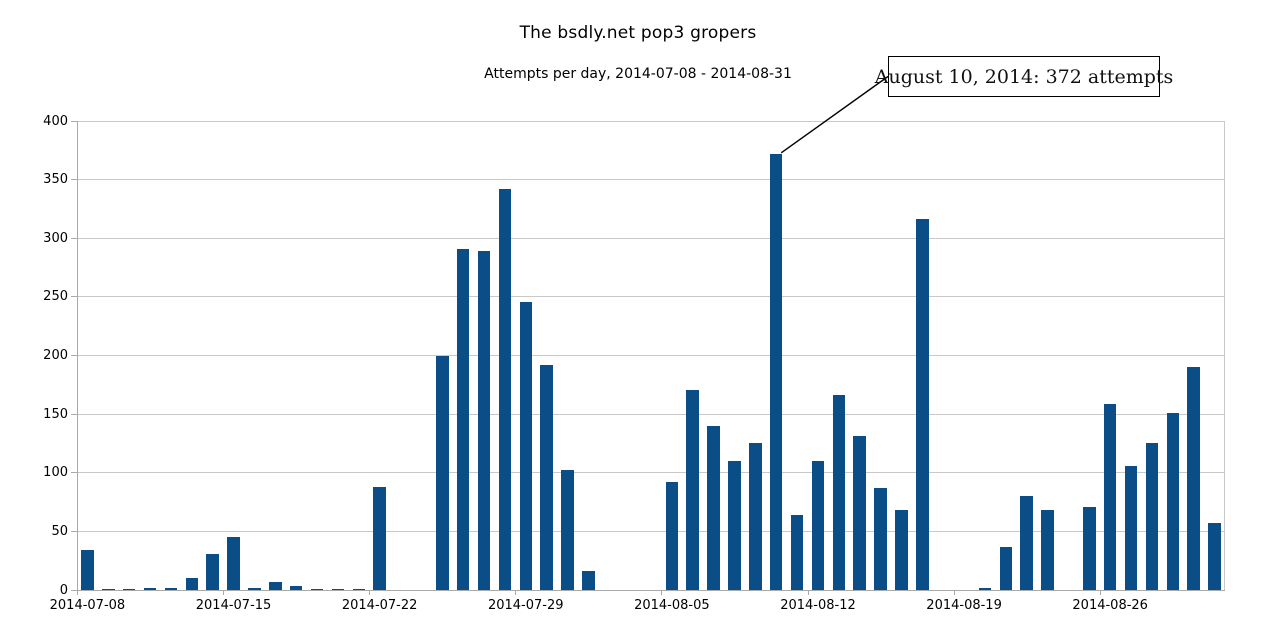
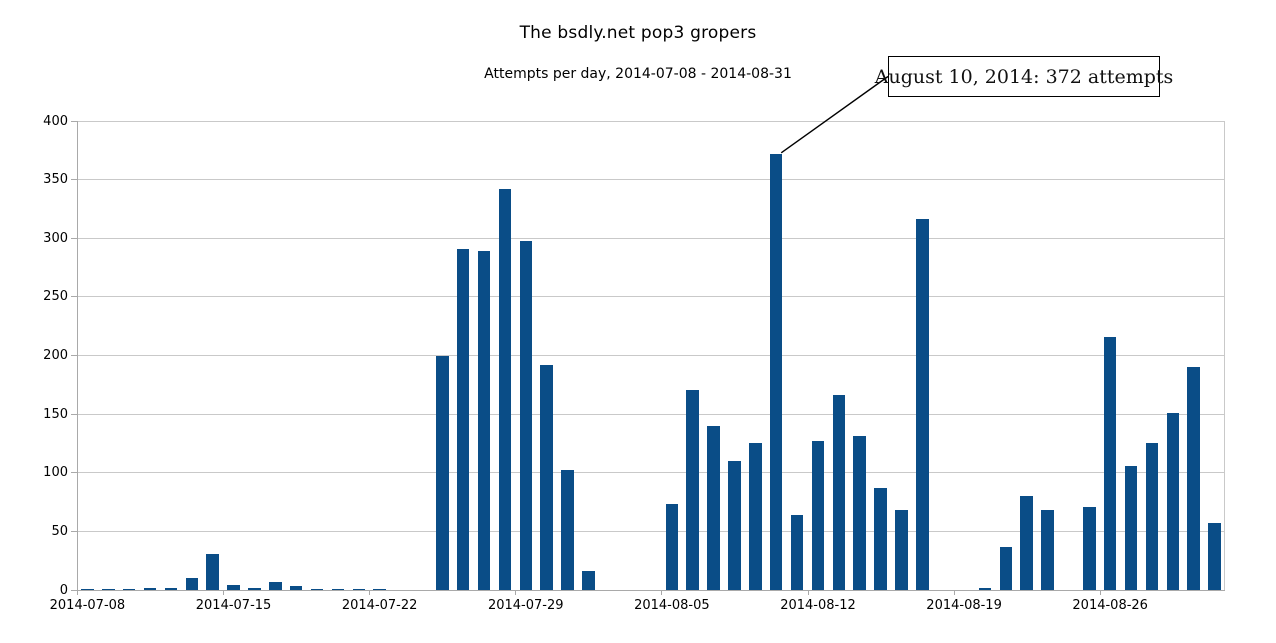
2014-07-08: 34 -> 1
2014-07-15: 45 -> 4
2014-07-22: 88 -> 1
2014-07-29: 246 -> 298
2014-08-05: 92 -> 73
2014-08-12: 110 -> 127
2014-08-26: 159 -> 216
